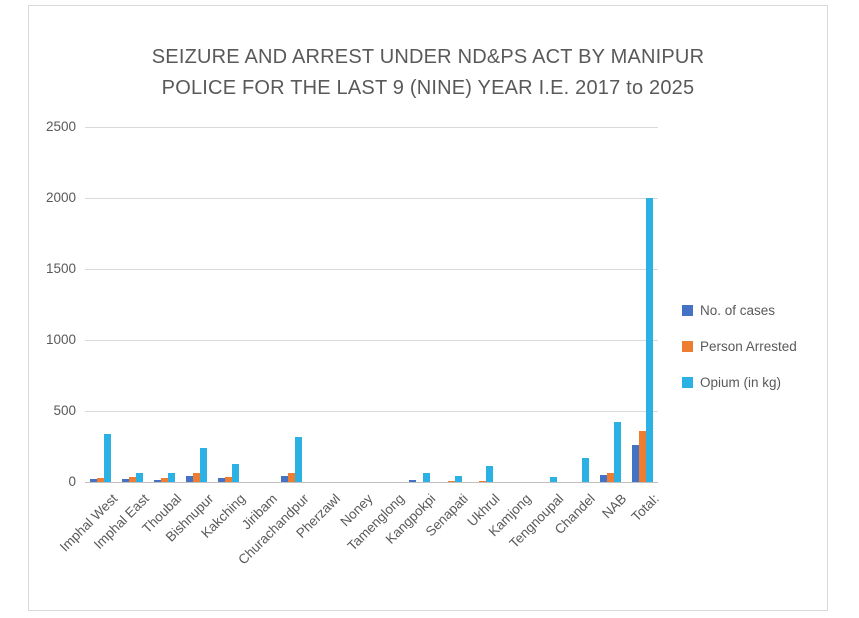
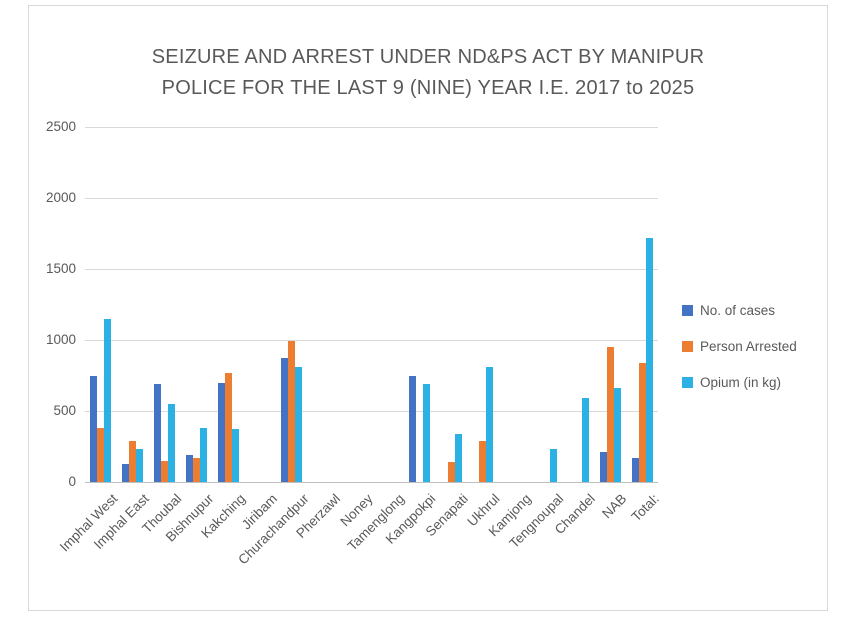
No. of cases/Imphal West: 20 -> 750
Person Arrested/Imphal West: 30 -> 380
Opium (in kg)/Imphal West: 340 -> 1150
No. of cases/Imphal East: 20 -> 130
Person Arrested/Imphal East: 30 -> 290
Opium (in kg)/Imphal East: 60 -> 230
No. of cases/Thoubal: 20 -> 690
Person Arrested/Thoubal: 30 -> 150
Opium (in kg)/Thoubal: 60 -> 550
No. of cases/Bishnupur: 40 -> 190
Person Arrested/Bishnupur: 60 -> 170
Opium (in kg)/Bishnupur: 240 -> 380
No. of cases/Kakching: 30 -> 700
Person Arrested/Kakching: 40 -> 770
Opium (in kg)/Kakching: 130 -> 370
No. of cases/Churachandpur: 40 -> 870
Person Arrested/Churachandpur: 60 -> 990
Opium (in kg)/Churachandpur: 320 -> 810
No. of cases/Kangpokpi: 20 -> 750
Opium (in kg)/Kangpokpi: 60 -> 690
Person Arrested/Senapati: 10 -> 140
Opium (in kg)/Senapati: 40 -> 340
Person Arrested/Ukhrul: 10 -> 290
Opium (in kg)/Ukhrul: 110 -> 810
Opium (in kg)/Tengnoupal: 40 -> 230
Opium (in kg)/Chandel: 170 -> 590
No. of cases/NAB: 50 -> 210
Person Arrested/NAB: 60 -> 950
Opium (in kg)/NAB: 420 -> 660
No. of cases/Total:: 260 -> 170
Person Arrested/Total:: 360 -> 840
Opium (in kg)/Total:: 2000 -> 1720
